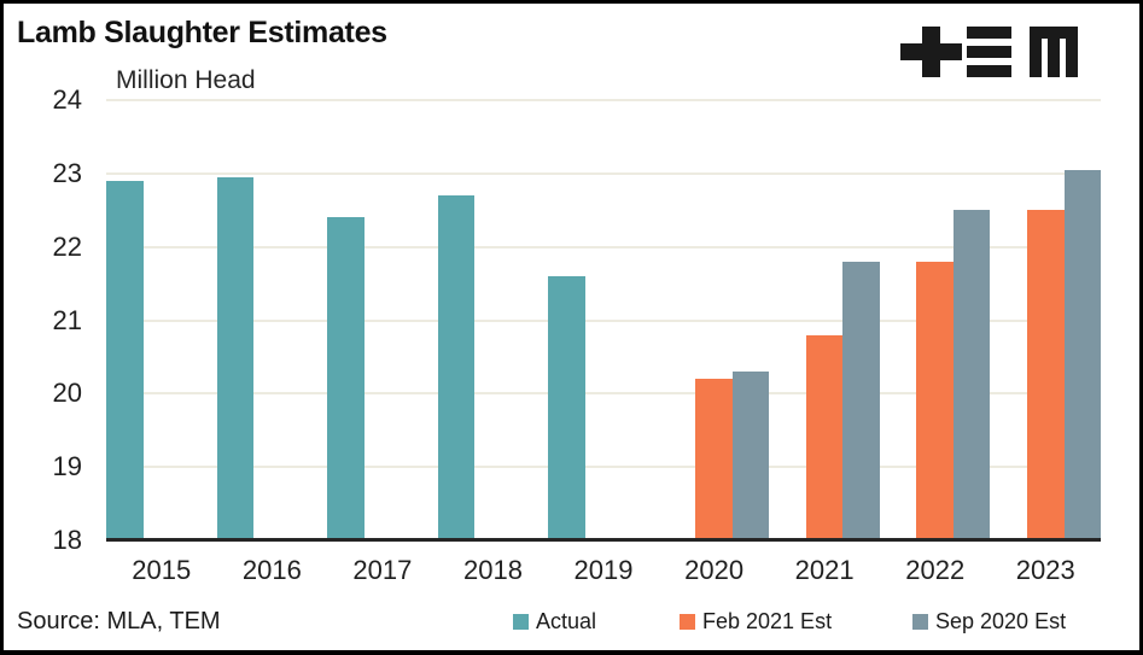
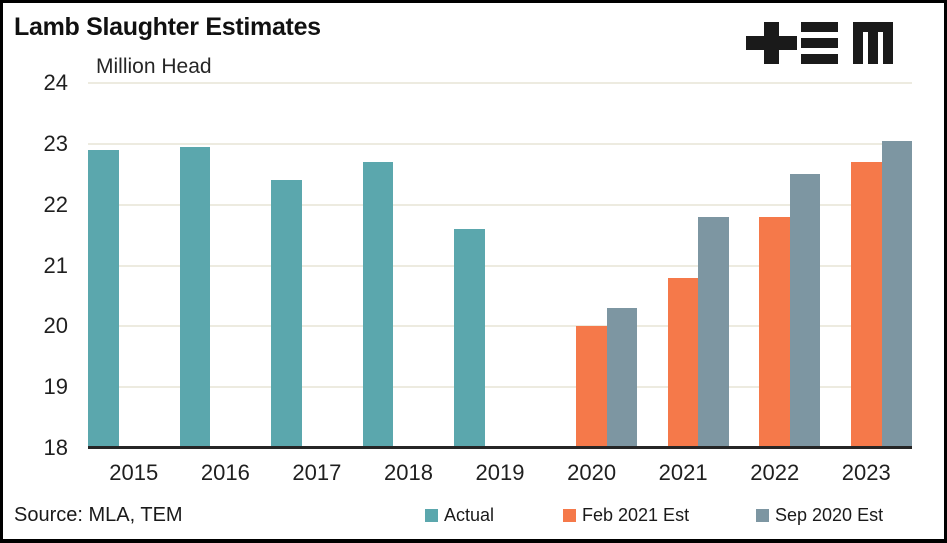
Feb 2021 Est/2020: 20.2 -> 20.0
Feb 2021 Est/2023: 22.5 -> 22.7
